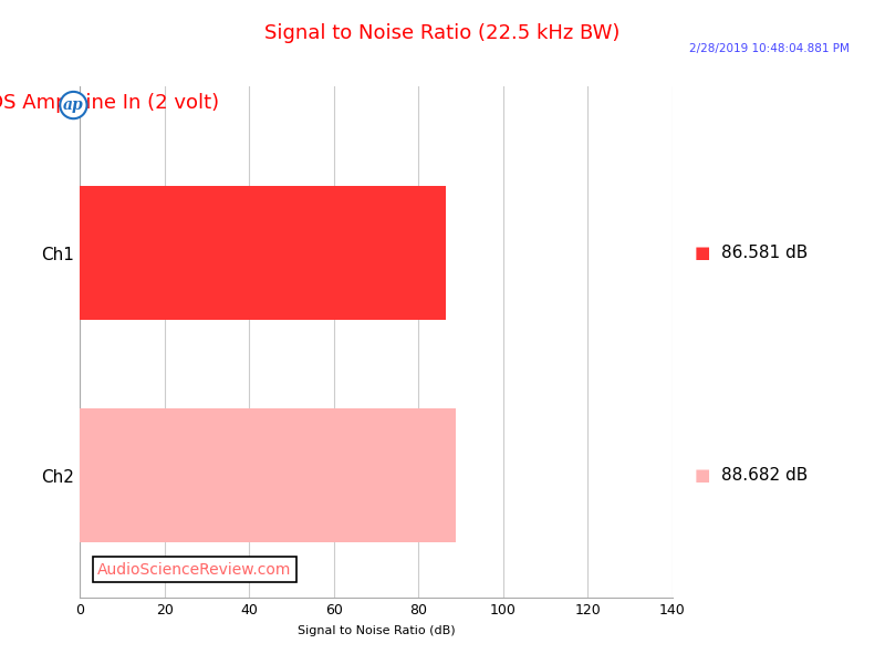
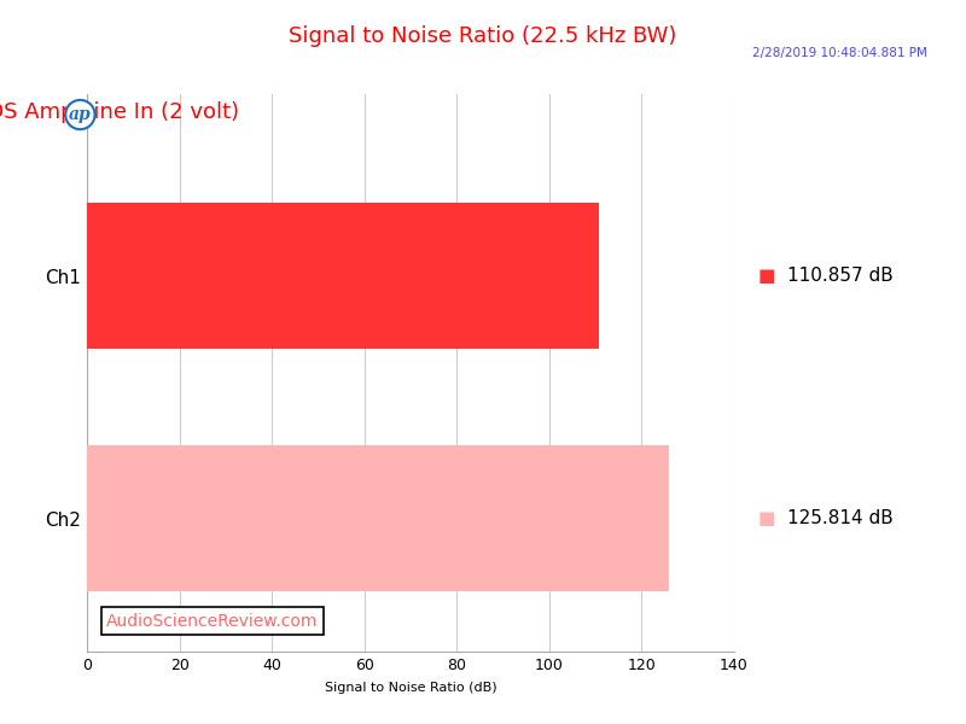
Ch1: 86.581 -> 110.857
Ch2: 88.682 -> 125.814
